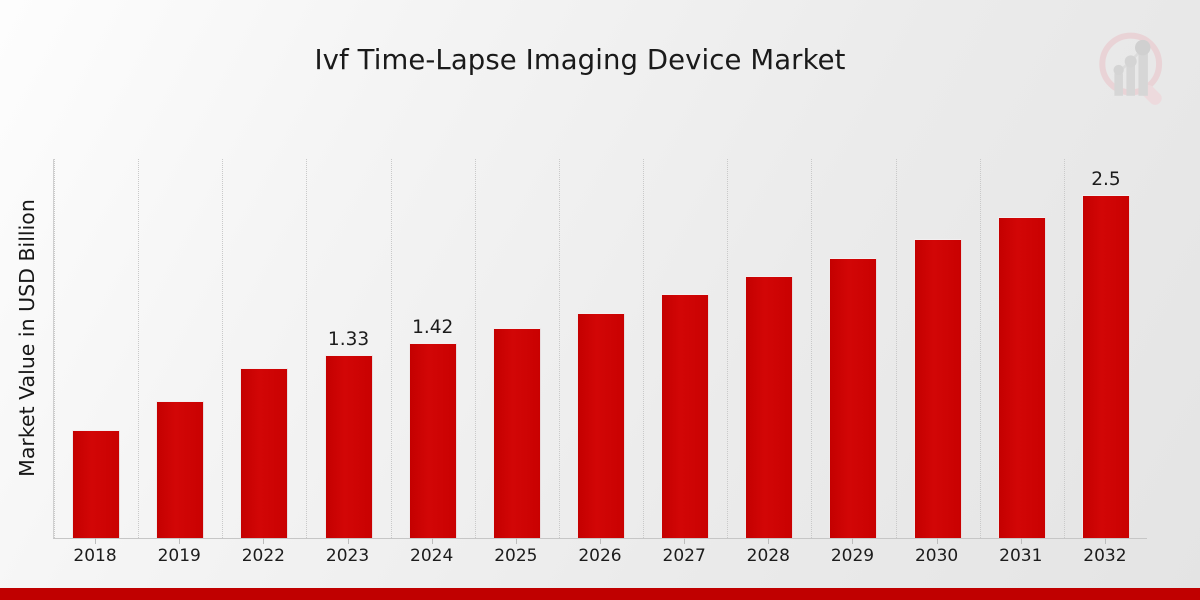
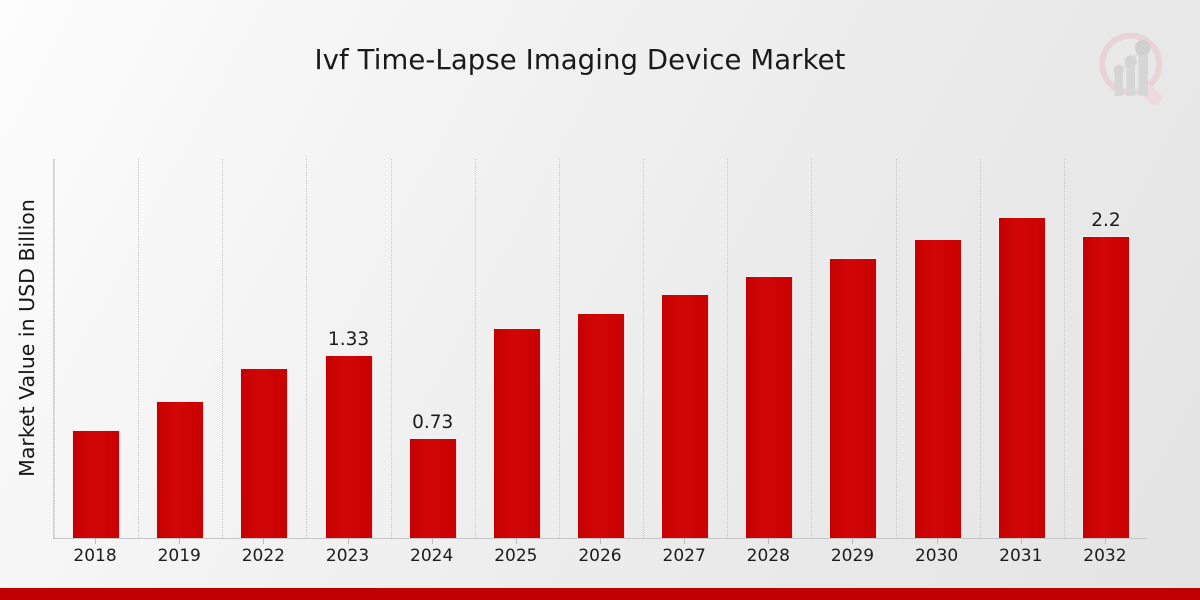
2024: 1.42 -> 0.73
2032: 2.5 -> 2.2
